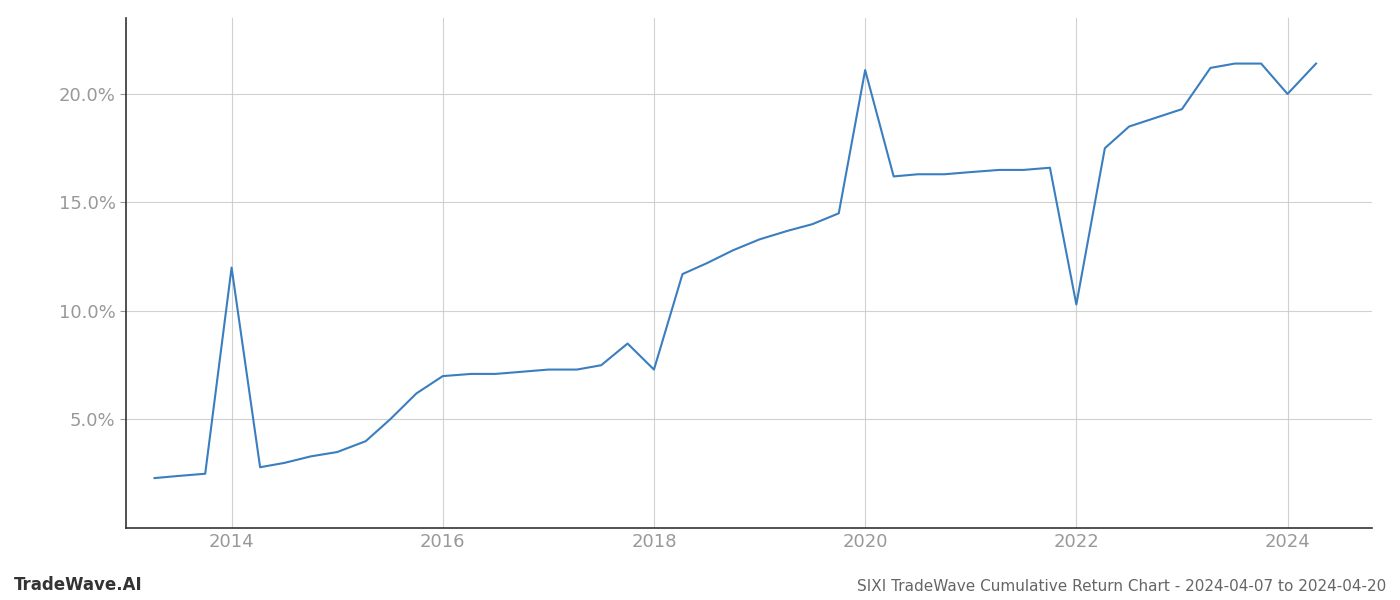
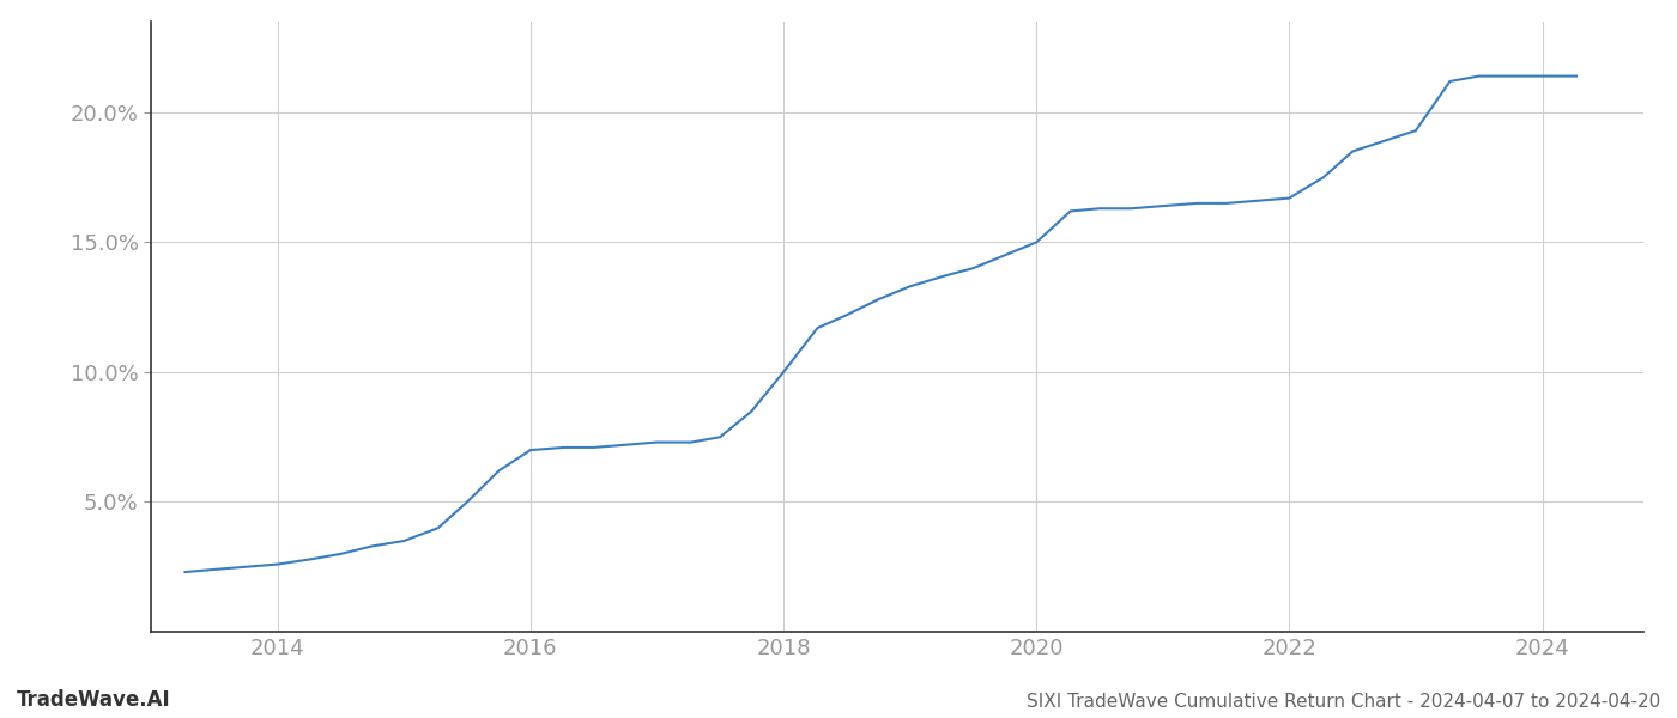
2014: 12.0% -> 2.6%
2018: 7.3% -> 10.0%
2020: 21.1% -> 15.0%
2022: 10.3% -> 16.7%
2024: 20.0% -> 21.4%
